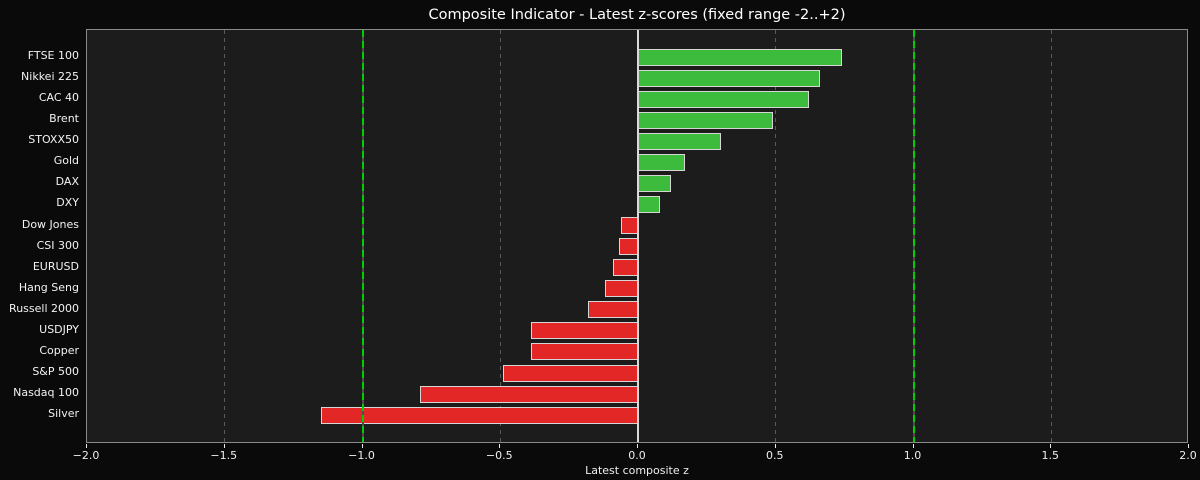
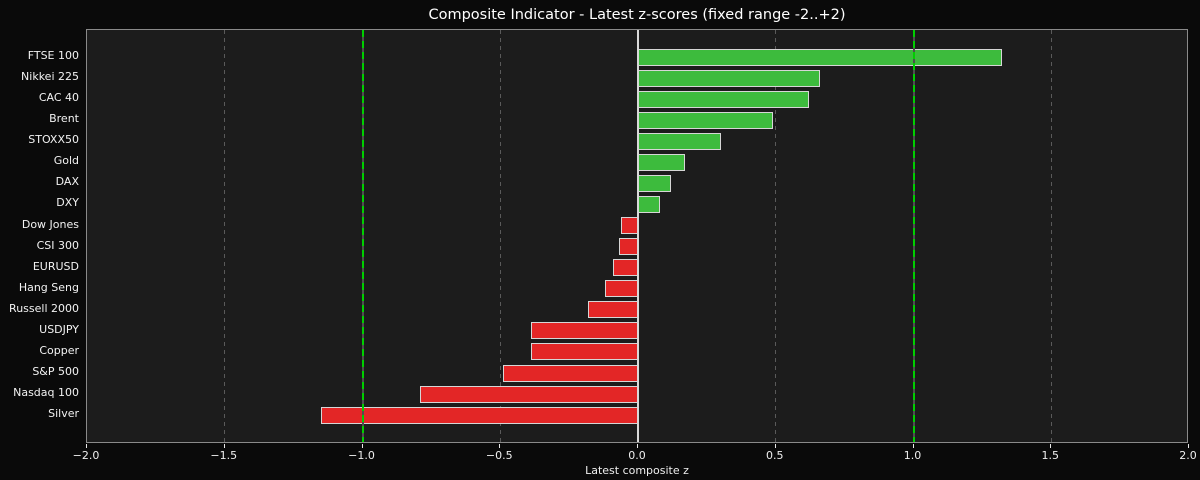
FTSE 100: 0.74 -> 1.32
